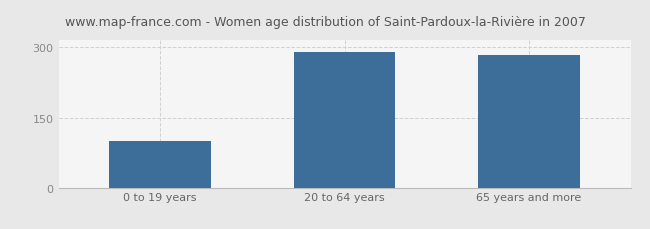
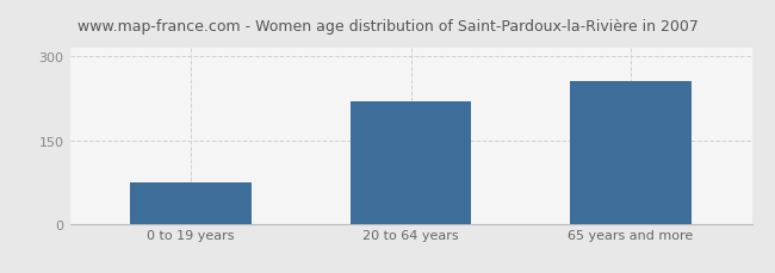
0 to 19 years: 100 -> 75
20 to 64 years: 290 -> 220
65 years and more: 283 -> 255
